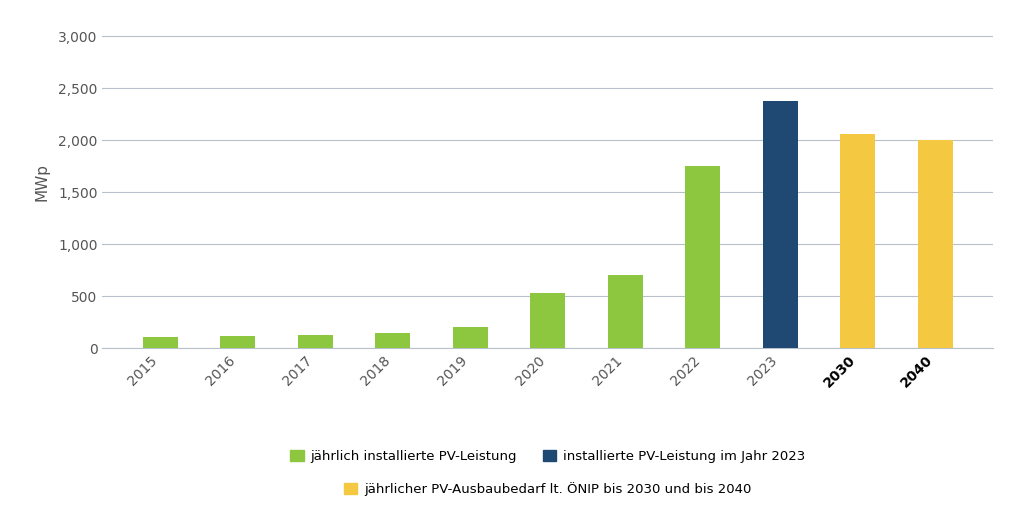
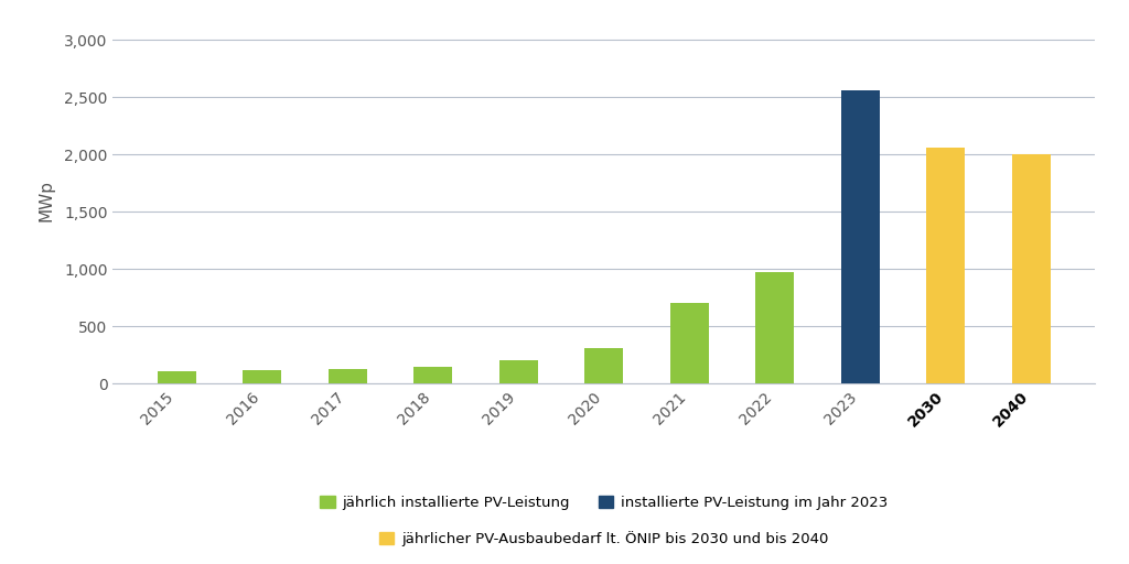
2020: 530 -> 310
2022: 1,750 -> 970
2023: 2,380 -> 2,560
